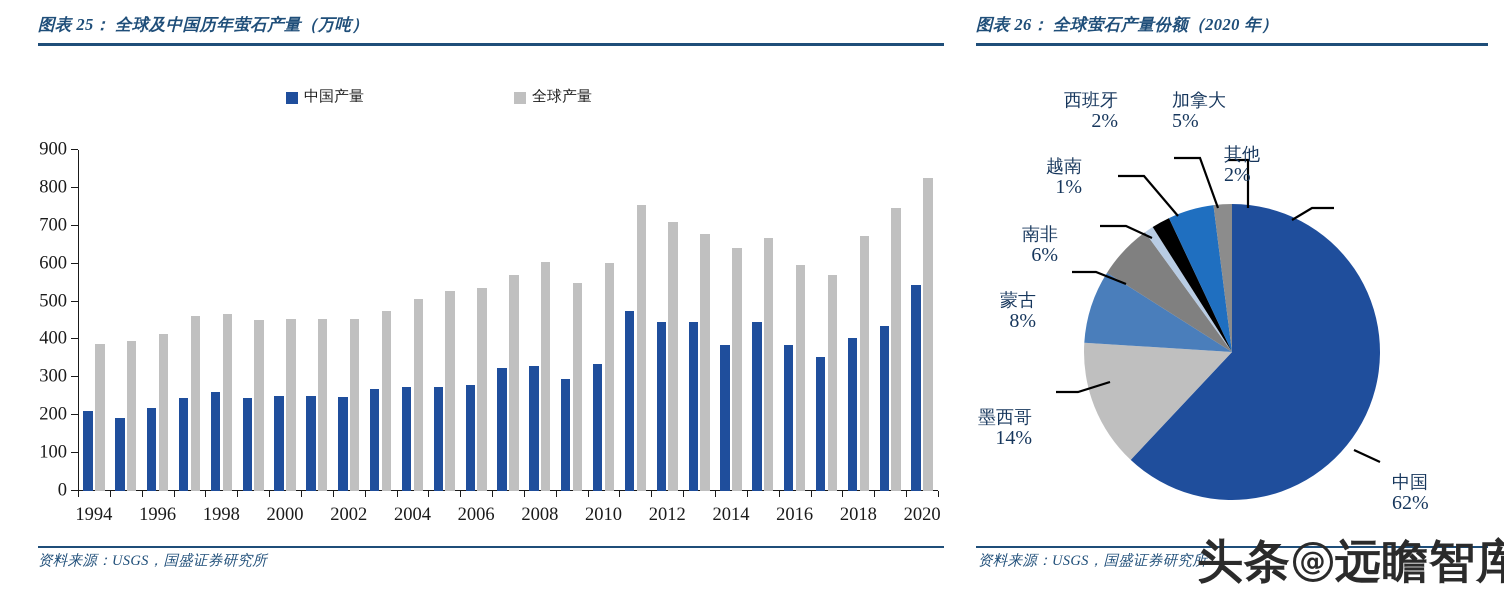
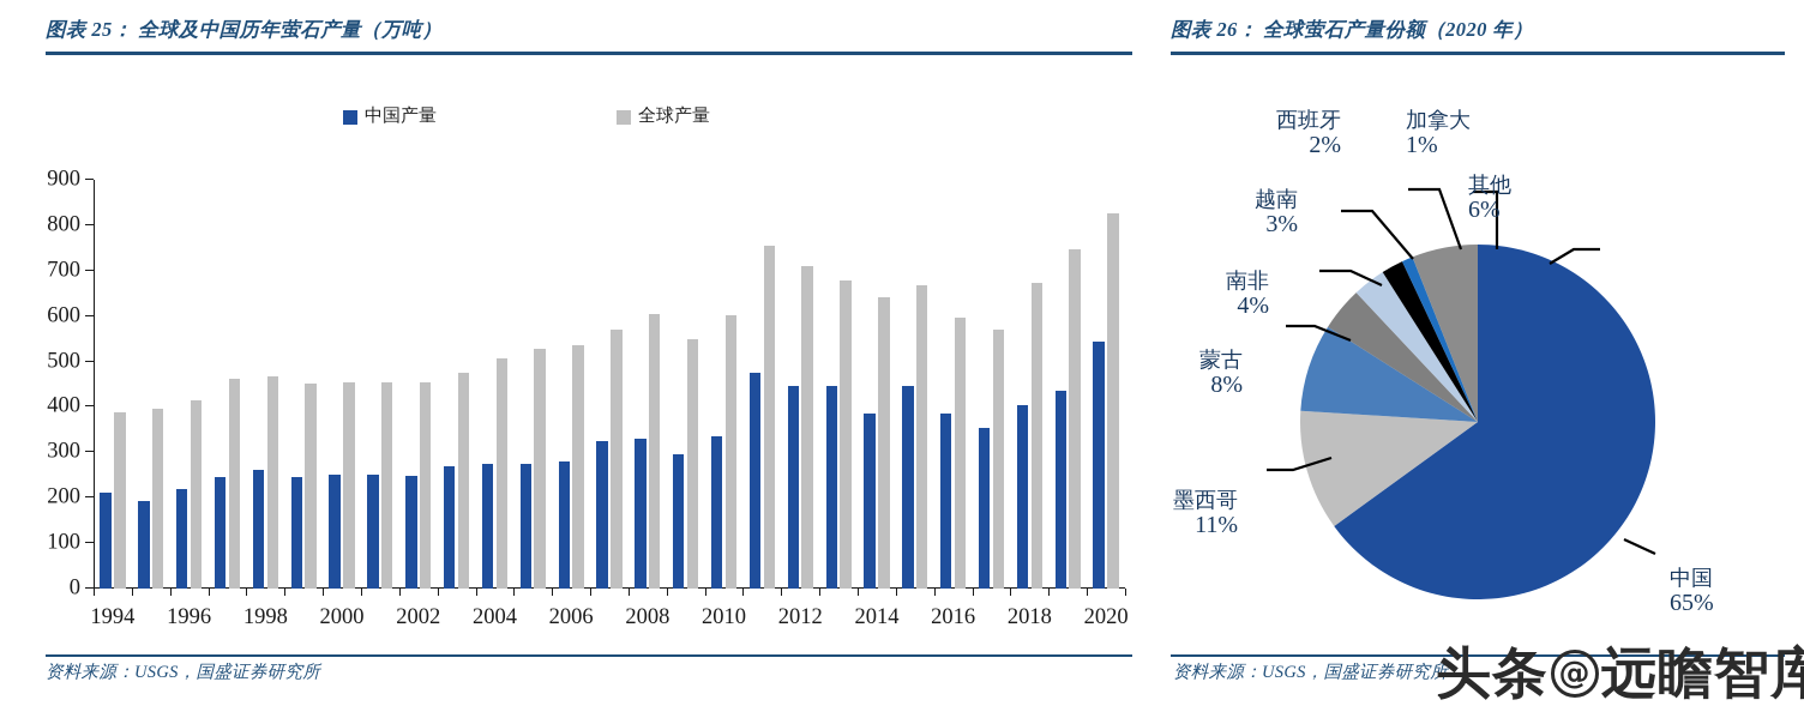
图表 26： 全球萤石产量份额（2020 年）/中国: 62% -> 65%
图表 26： 全球萤石产量份额（2020 年）/墨西哥: 14% -> 11%
图表 26： 全球萤石产量份额（2020 年）/南非: 6% -> 4%
图表 26： 全球萤石产量份额（2020 年）/越南: 1% -> 3%
图表 26： 全球萤石产量份额（2020 年）/加拿大: 5% -> 1%
图表 26： 全球萤石产量份额（2020 年）/其他: 2% -> 6%
